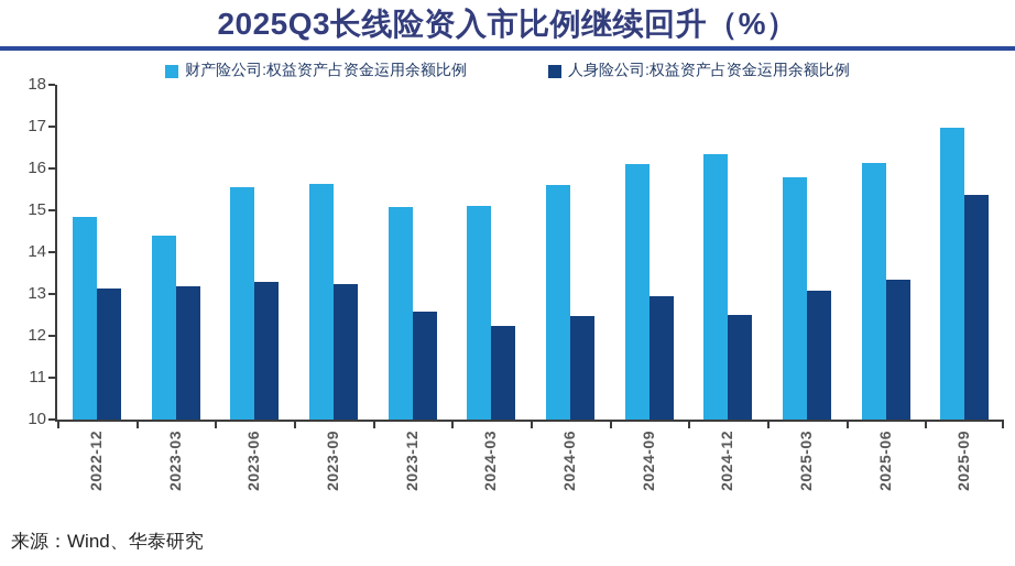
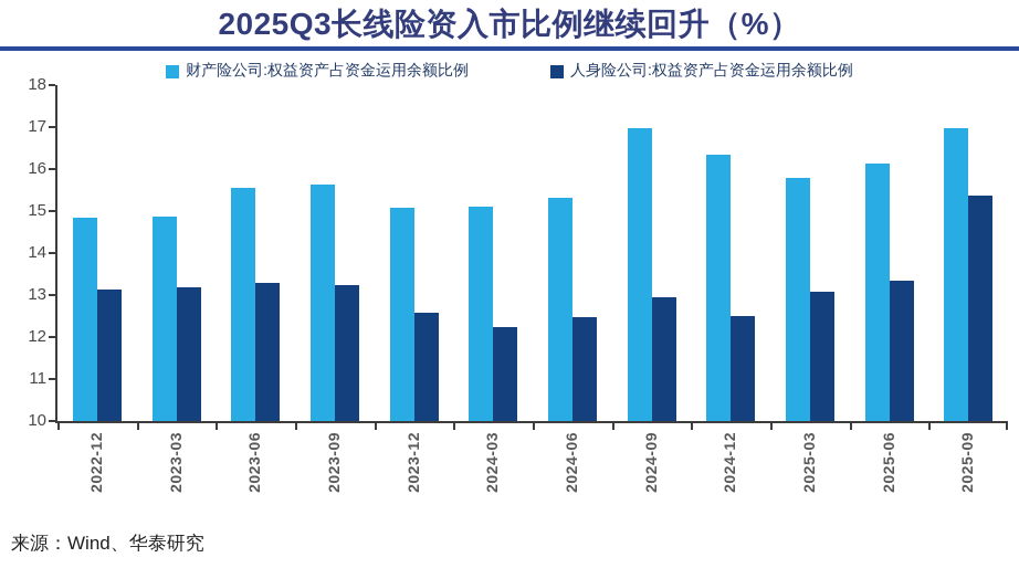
财产险公司:权益资产占资金运用余额比例/2023-03: 14.4 -> 14.9
财产险公司:权益资产占资金运用余额比例/2024-06: 15.6 -> 15.3
财产险公司:权益资产占资金运用余额比例/2024-09: 16.1 -> 17.0
